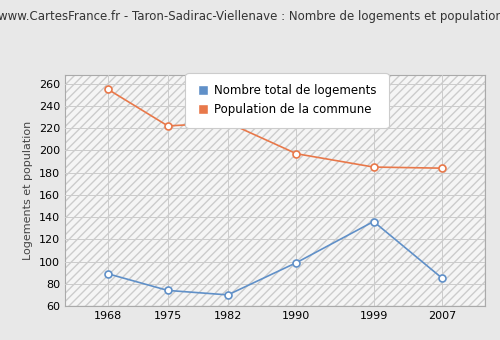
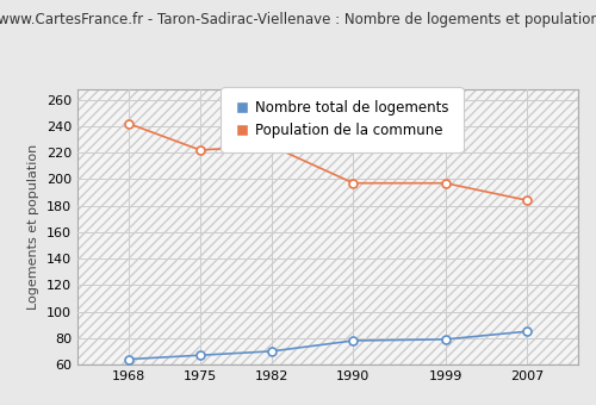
Nombre total de logements/1968: 89 -> 64
Population de la commune/1968: 255 -> 242
Nombre total de logements/1975: 74 -> 67
Nombre total de logements/1990: 99 -> 78
Nombre total de logements/1999: 136 -> 79
Population de la commune/1999: 185 -> 197
